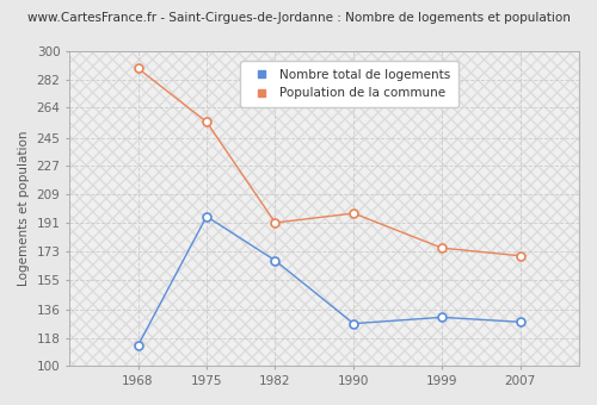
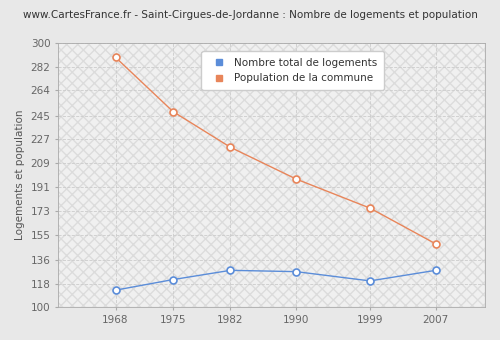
Nombre total de logements/1975: 195 -> 121
Population de la commune/1975: 255 -> 248
Nombre total de logements/1982: 167 -> 128
Population de la commune/1982: 191 -> 221
Nombre total de logements/1999: 131 -> 120
Population de la commune/2007: 170 -> 148
